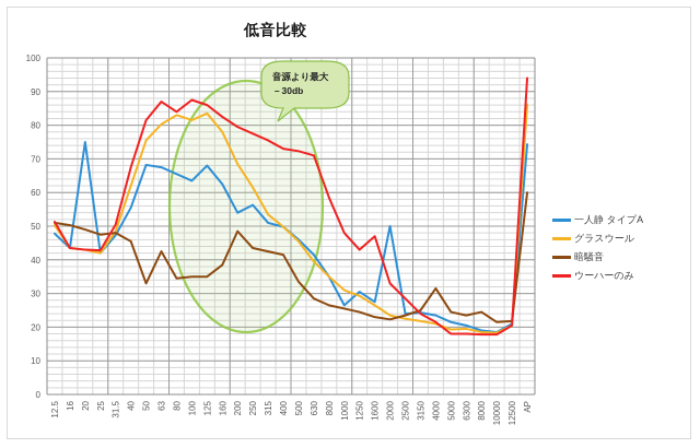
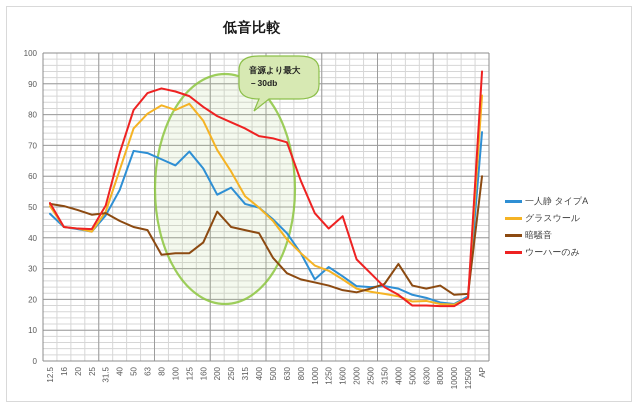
一人静 タイプA/20: 75 -> 43
暗騒音/50: 33 -> 44
ウーハーのみ/80: 84 -> 88
一人静 タイプA/2000: 50 -> 24
